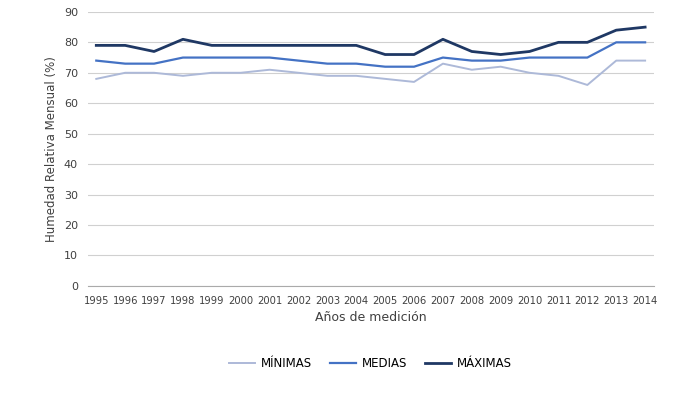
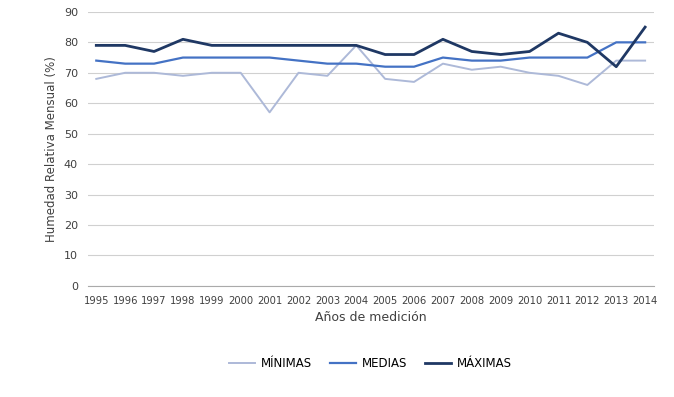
MÍNIMAS/2001: 71 -> 57
MÍNIMAS/2004: 69 -> 79
MÁXIMAS/2011: 80 -> 83
MÁXIMAS/2013: 84 -> 72
